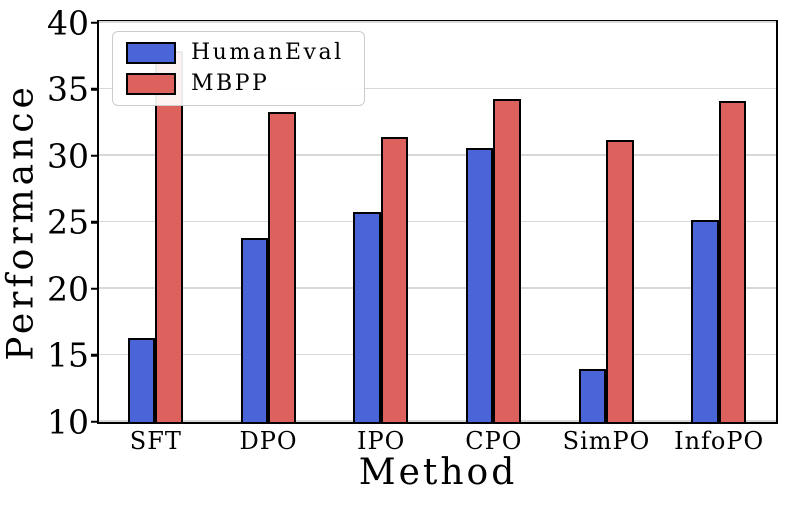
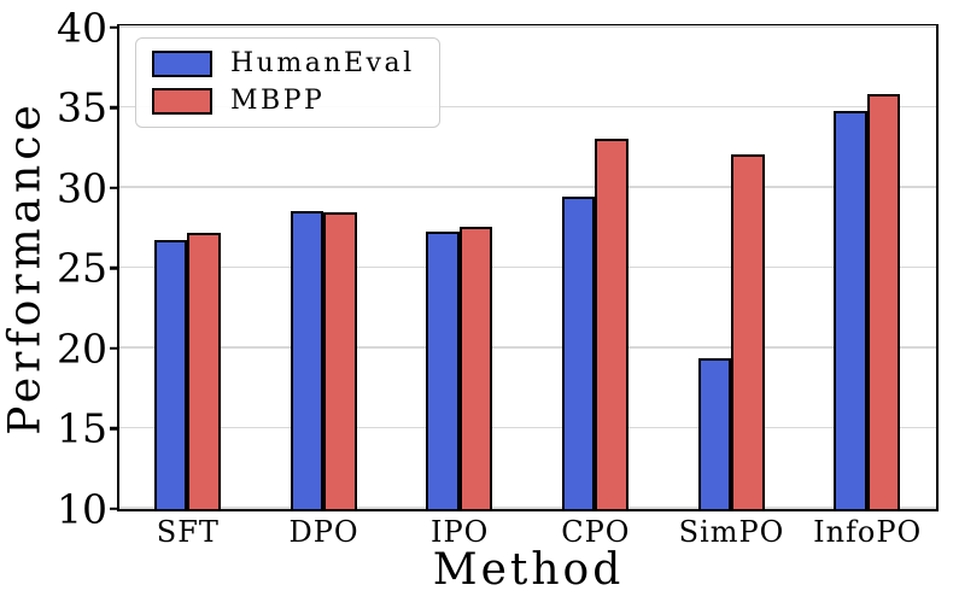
HumanEval/SFT: 16.3 -> 26.8
MBPP/SFT: 37.9 -> 27.2
HumanEval/DPO: 23.8 -> 28.6
MBPP/DPO: 33.3 -> 28.5
HumanEval/IPO: 25.8 -> 27.3
MBPP/IPO: 31.4 -> 27.6
HumanEval/CPO: 30.6 -> 29.5
MBPP/CPO: 34.3 -> 33.1
HumanEval/SimPO: 14.0 -> 19.4
MBPP/SimPO: 31.2 -> 32.1
HumanEval/InfoPO: 25.2 -> 34.8
MBPP/InfoPO: 34.1 -> 35.9
